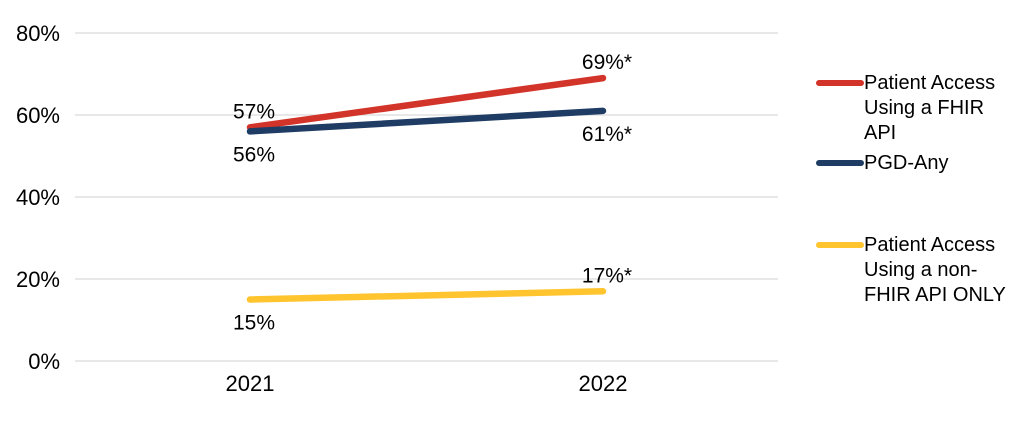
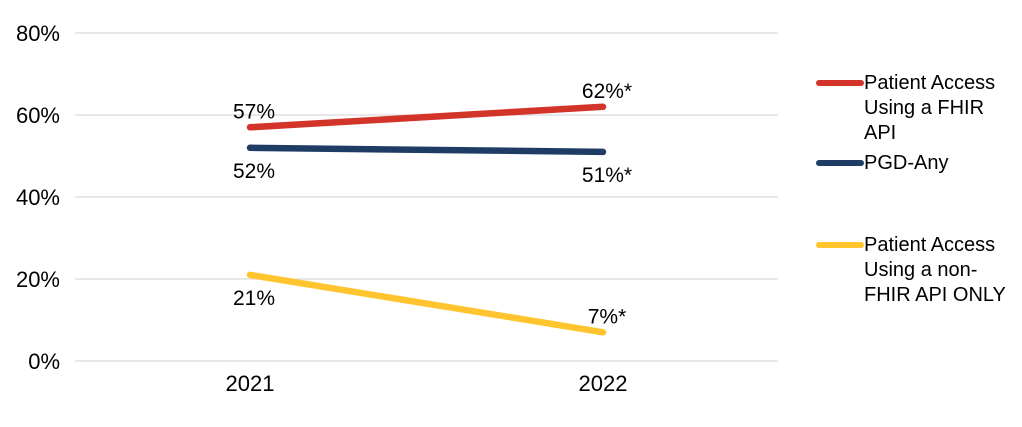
PGD-Any/2021: 56% -> 52%
Patient Access Using a non-FHIR API ONLY/2021: 15% -> 21%
Patient Access Using a FHIR API/2022: 69 -> 62
PGD-Any/2022: 61 -> 51
Patient Access Using a non-FHIR API ONLY/2022: 17 -> 7
